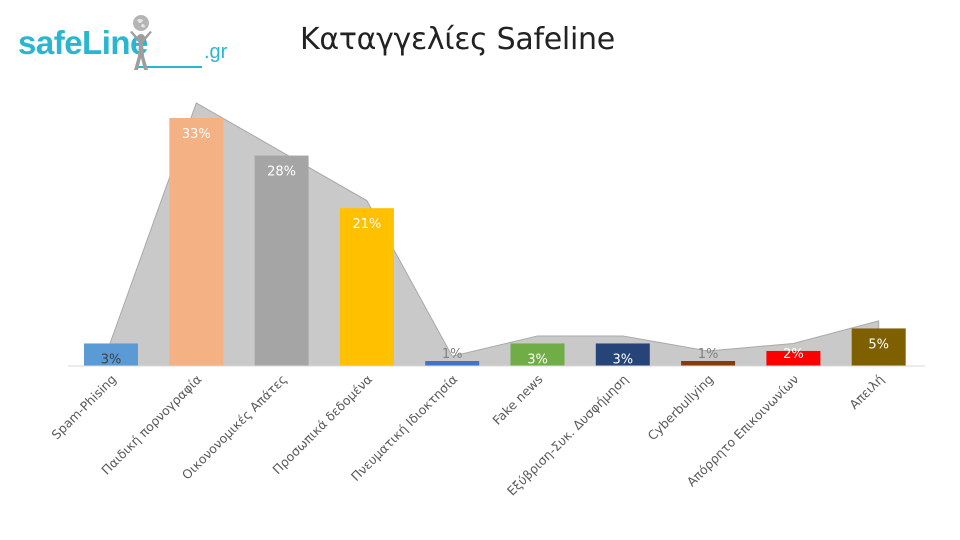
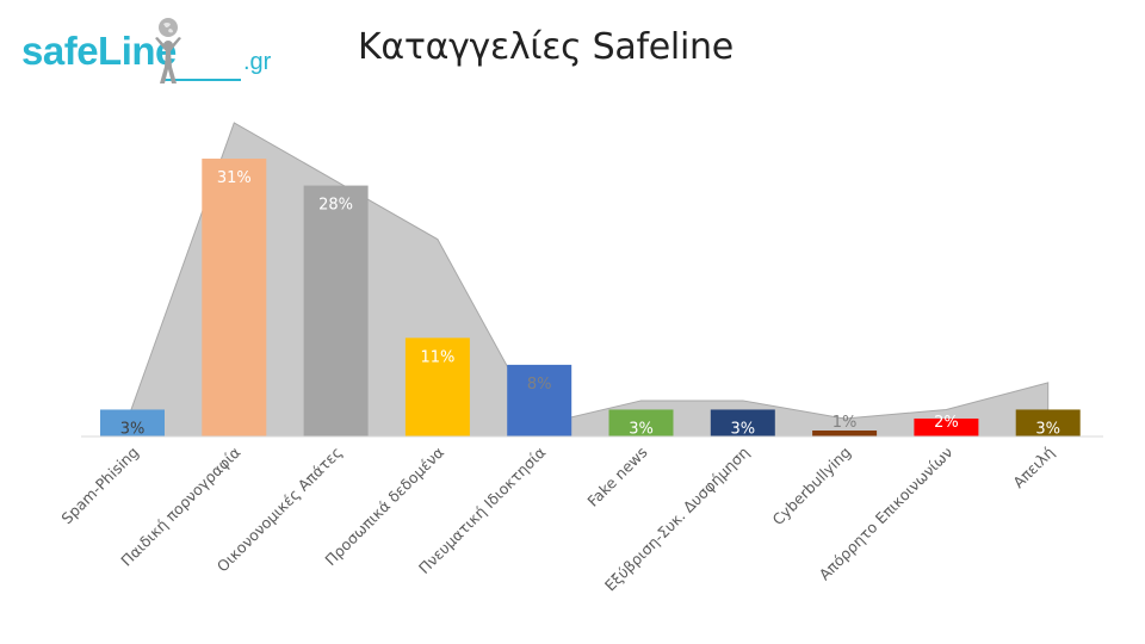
Παιδική πορνογραφία: 33% -> 31%
Προσωπικά δεδομένα: 21% -> 11%
Πνευματική Ιδιοκτησία: 1% -> 8%
Απειλή: 5% -> 3%
